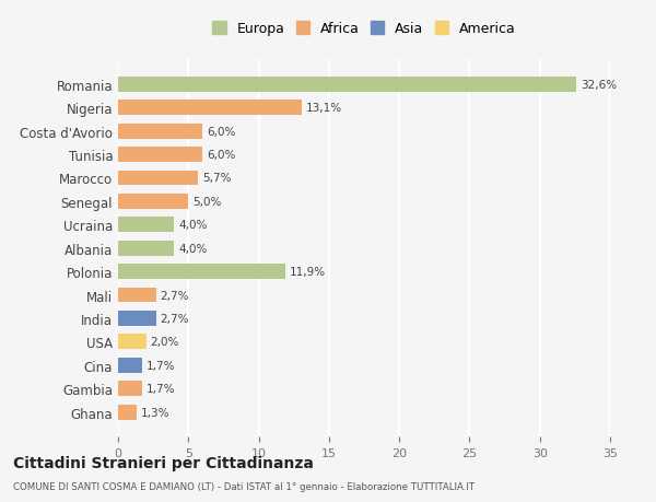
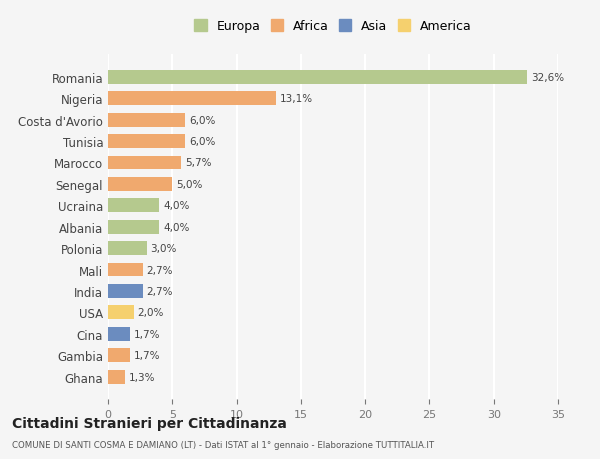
Polonia: 11,9% -> 3,0%
